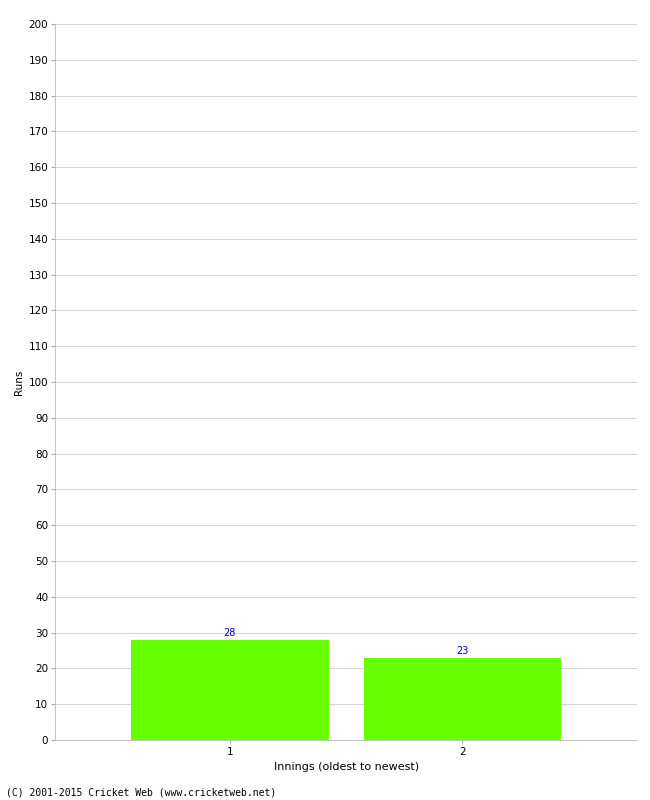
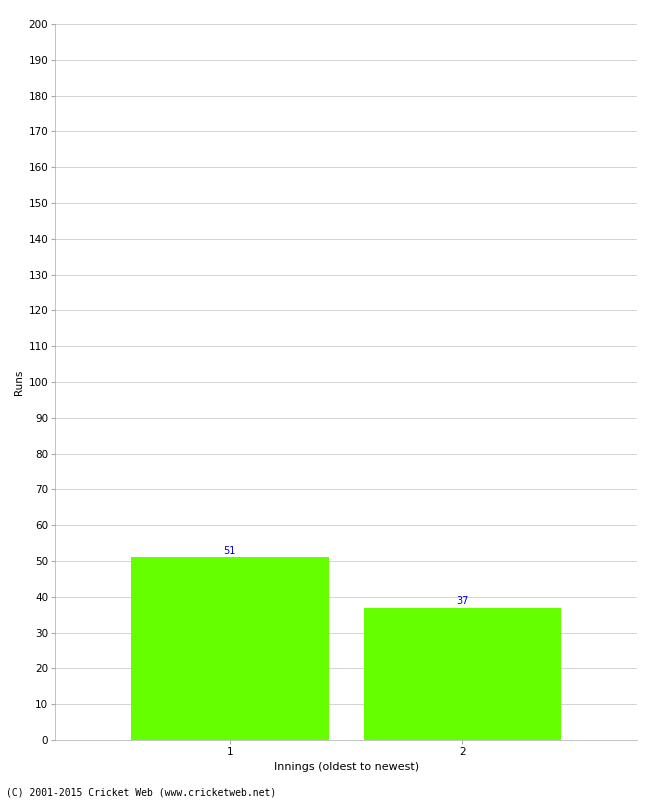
1: 28 -> 51
2: 23 -> 37
